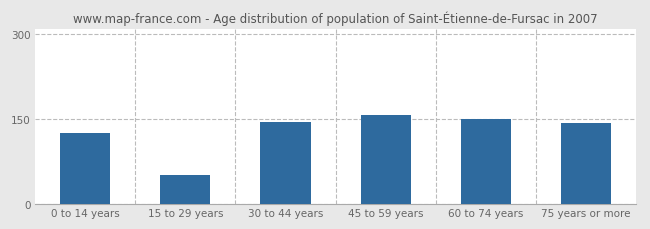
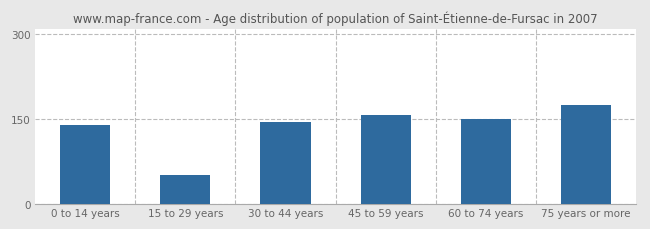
0 to 14 years: 126 -> 140
75 years or more: 142 -> 175
